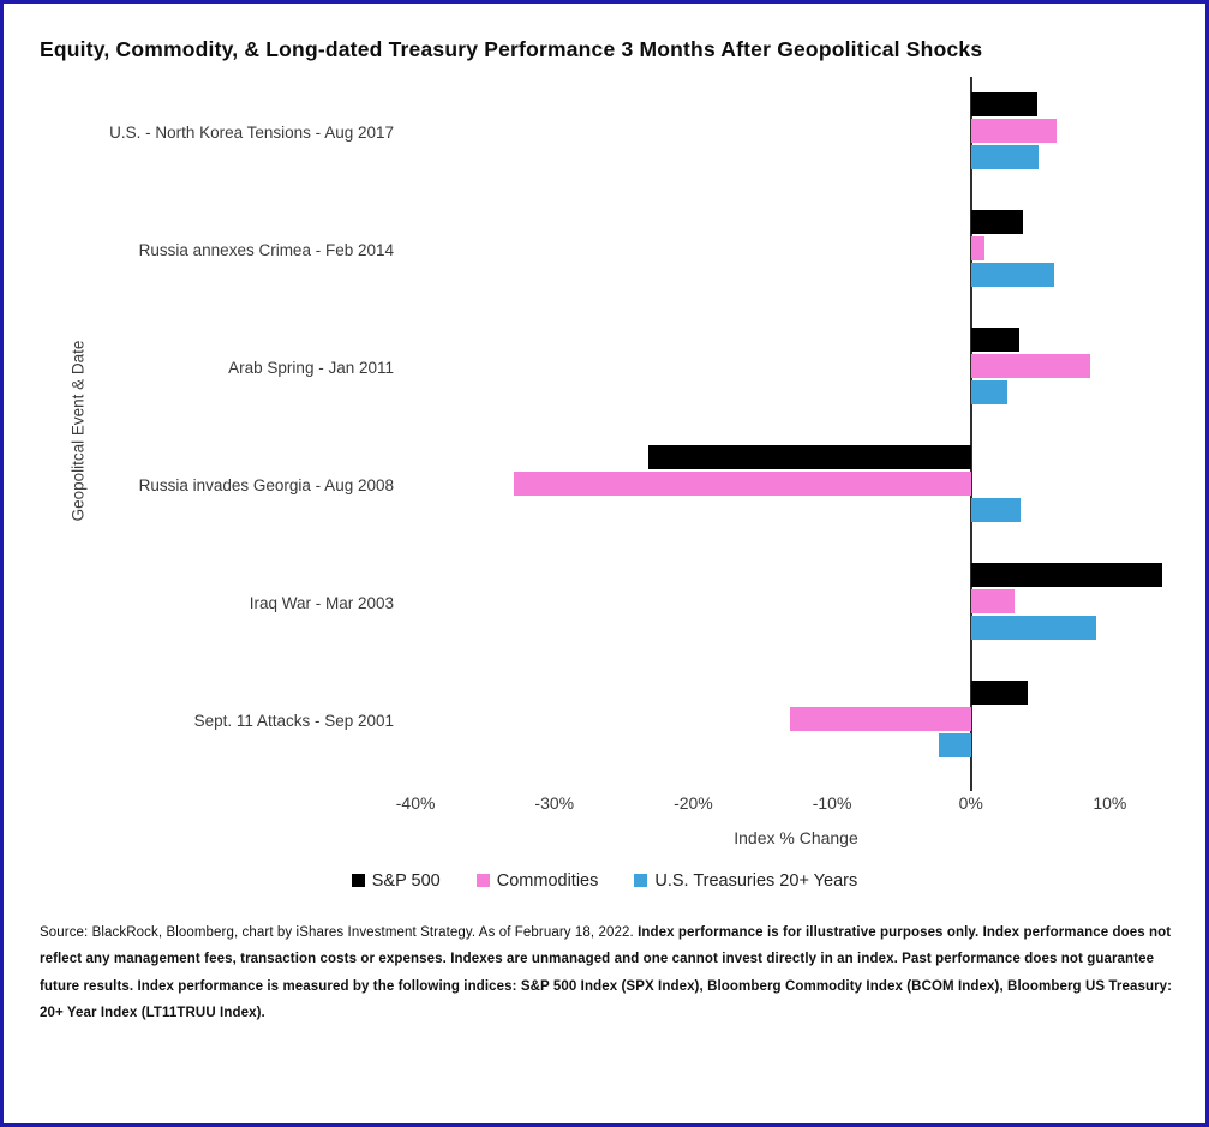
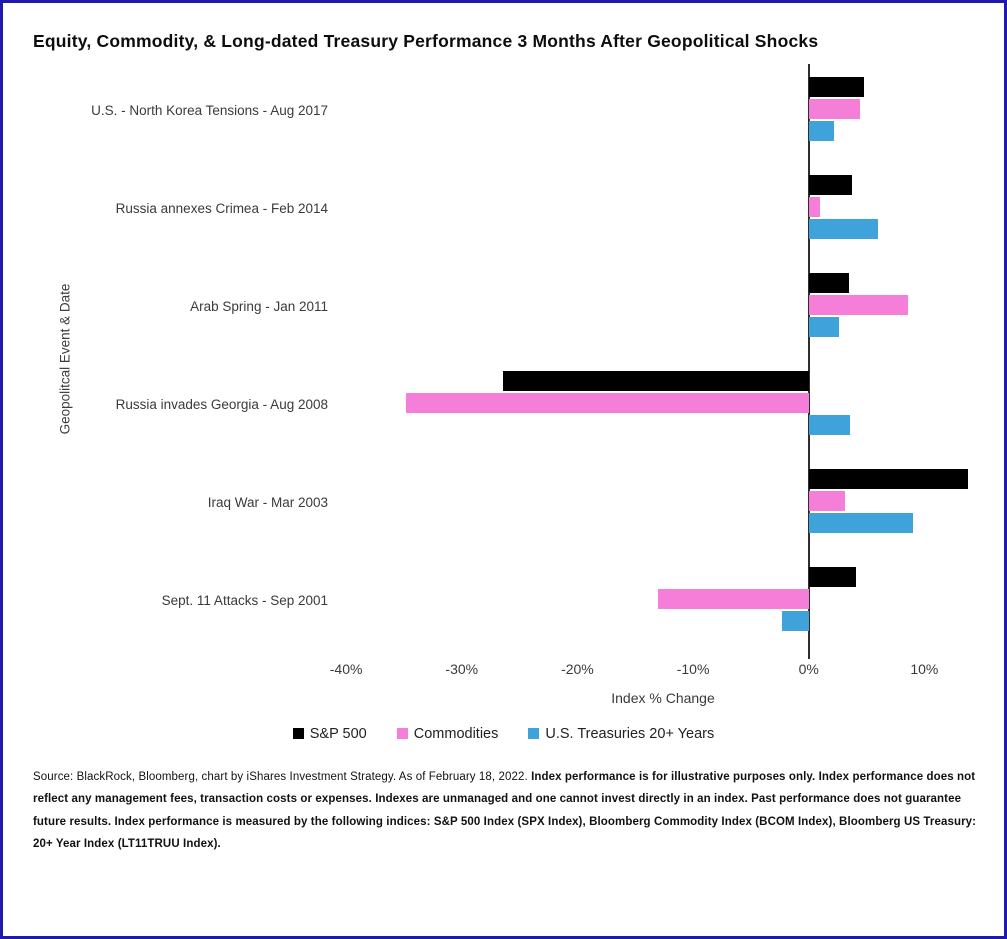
Commodities/U.S. - North Korea Tensions - Aug 2017: 6.2% -> 4.4%
U.S. Treasuries 20+ Years/U.S. - North Korea Tensions - Aug 2017: 4.9% -> 2.2%
S&P 500/Russia invades Georgia - Aug 2008: -23.2% -> -26.4%
Commodities/Russia invades Georgia - Aug 2008: -32.9% -> -34.8%
